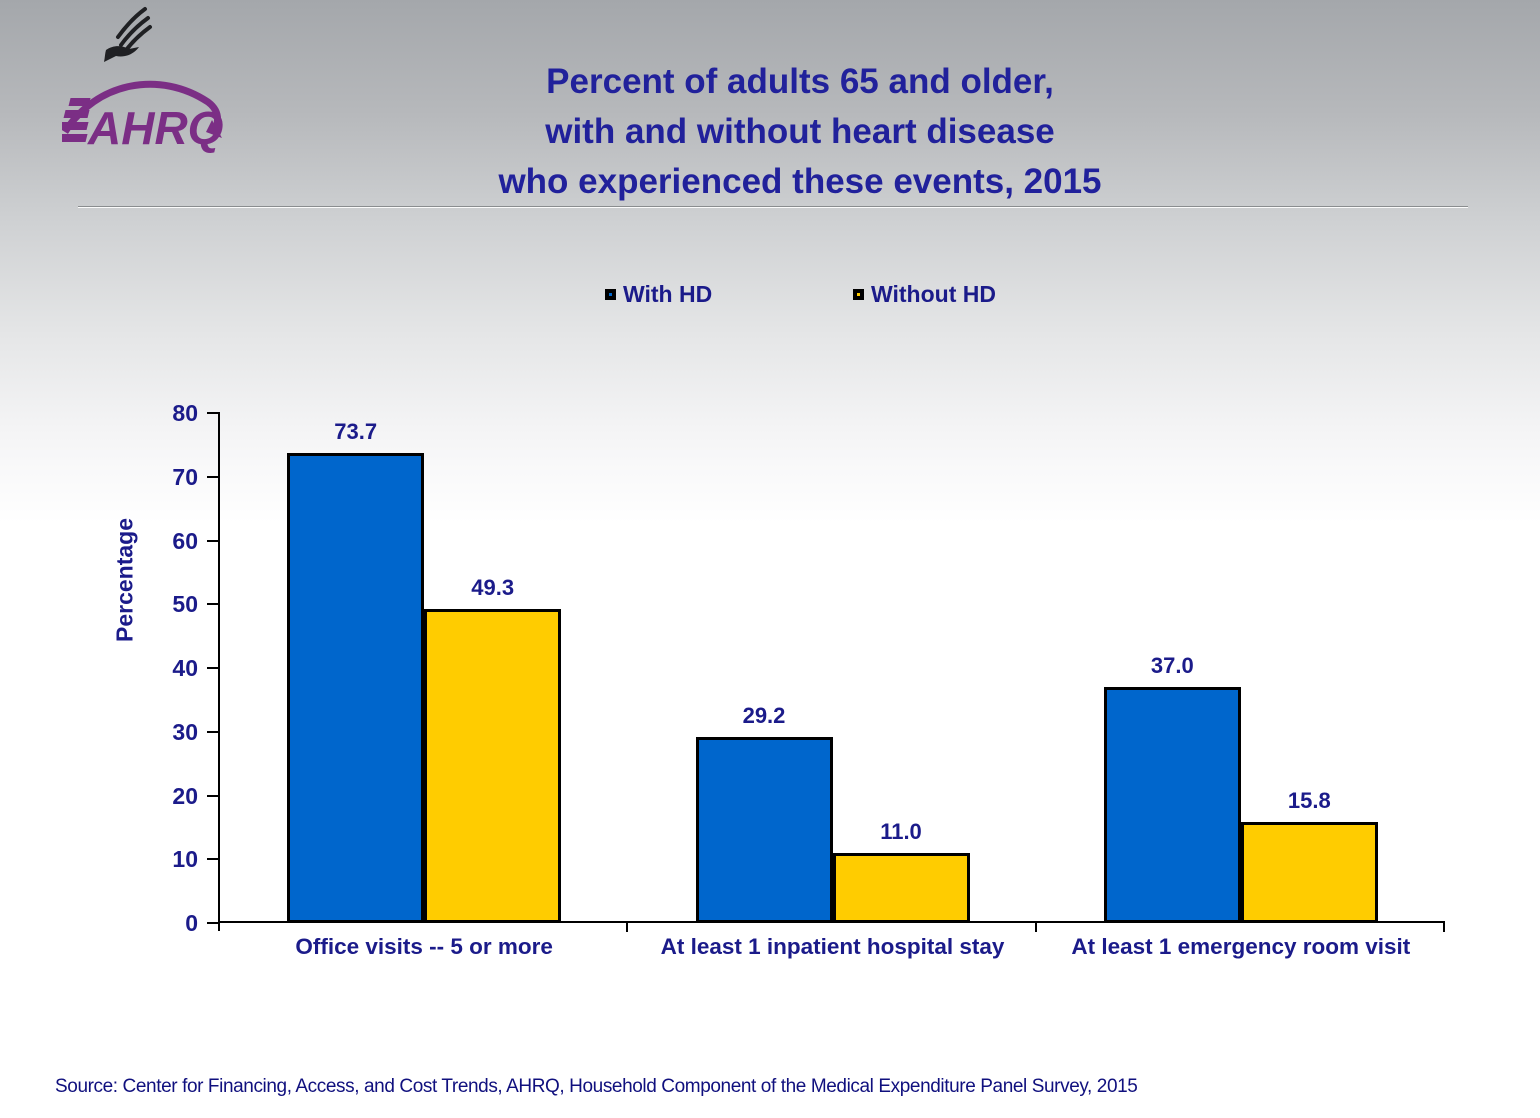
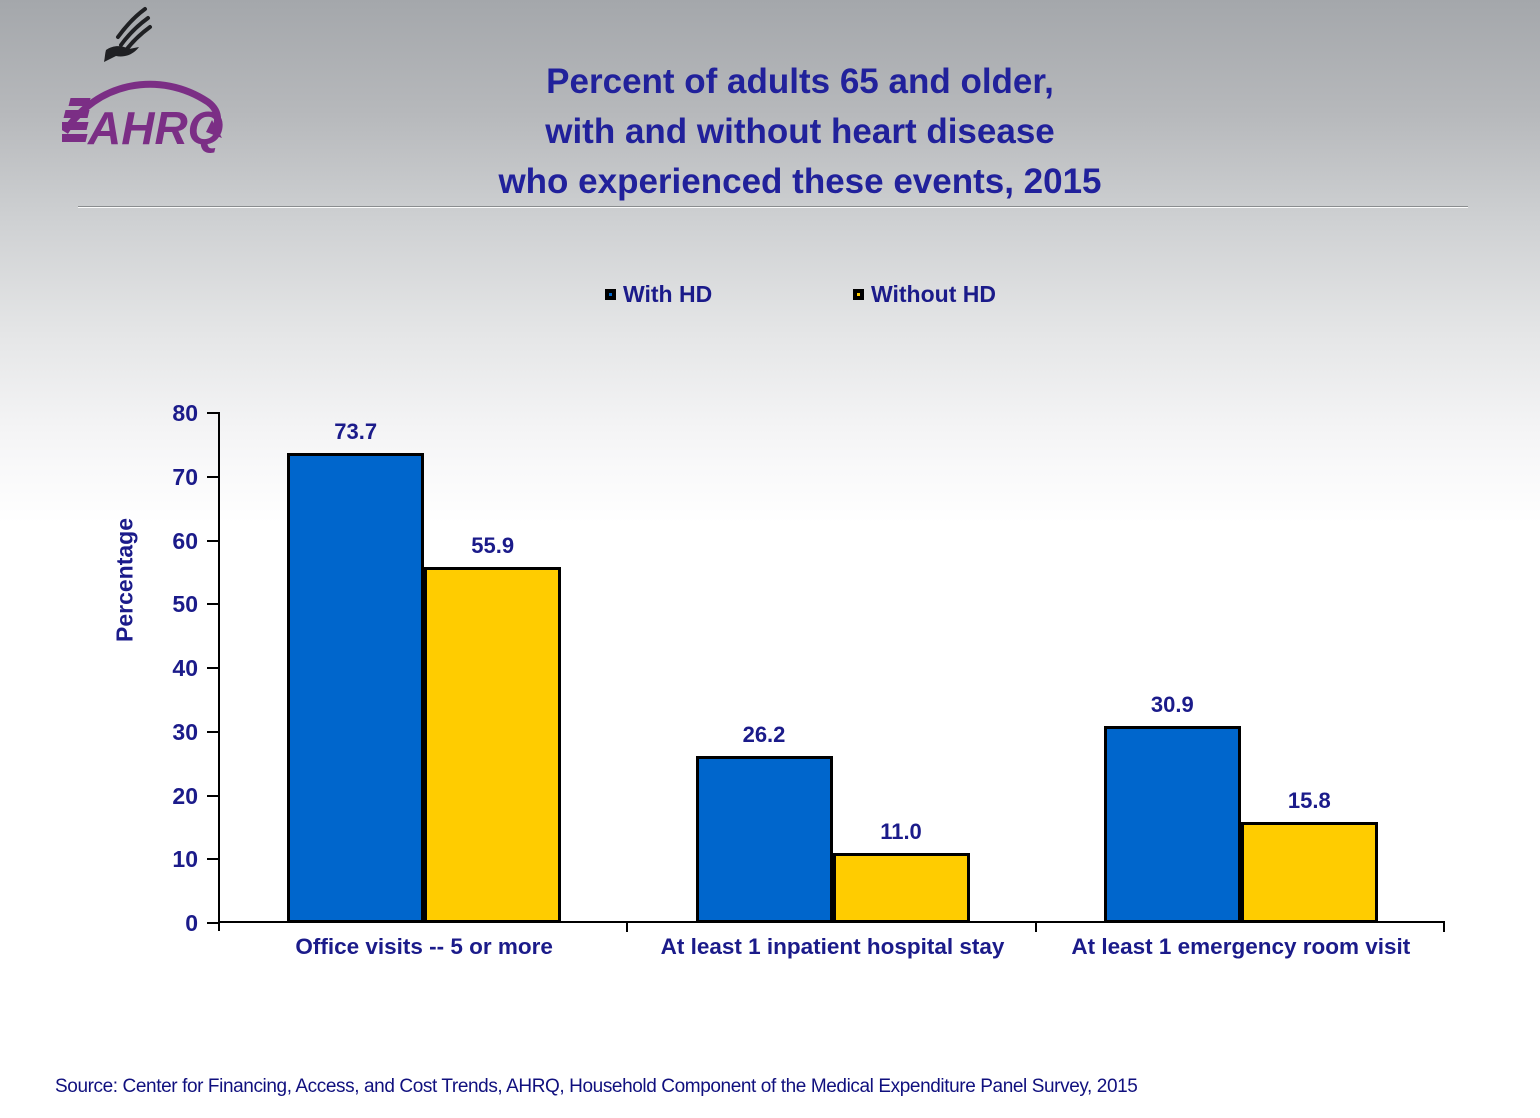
Without HD/Office visits -- 5 or more: 49.3 -> 55.9
With HD/At least 1 inpatient hospital stay: 29.2 -> 26.2
With HD/At least 1 emergency room visit: 37.0 -> 30.9
